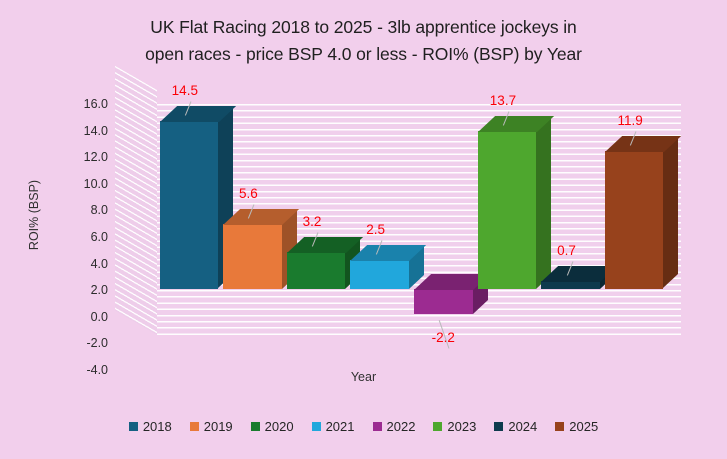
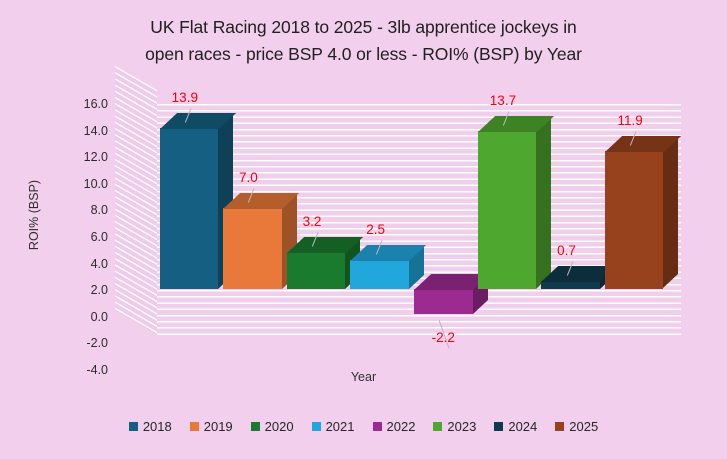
2018: 14.5 -> 13.9
2019: 5.6 -> 7.0
